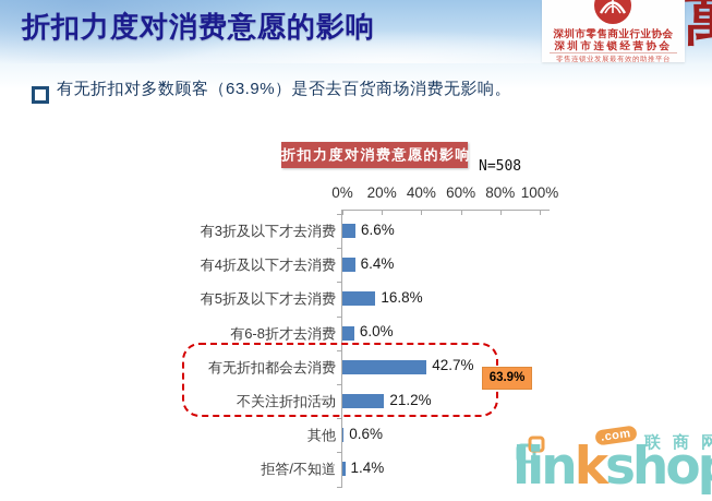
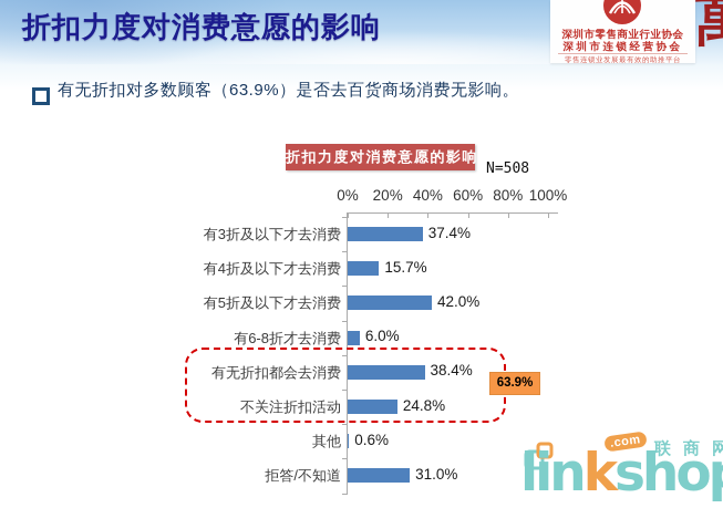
有3折及以下才去消费: 6.6% -> 37.4%
有4折及以下才去消费: 6.4% -> 15.7%
有5折及以下才去消费: 16.8% -> 42.0%
有无折扣都会去消费: 42.7% -> 38.4%
不关注折扣活动: 21.2% -> 24.8%
拒答/不知道: 1.4% -> 31.0%
